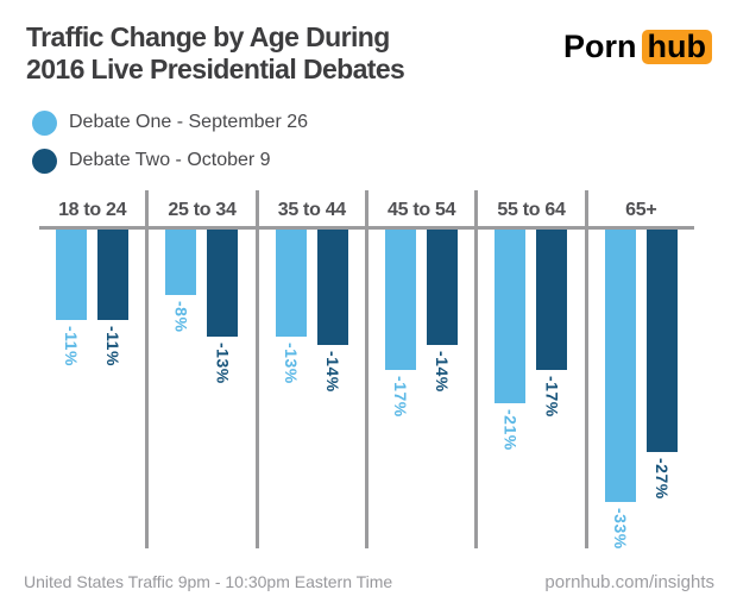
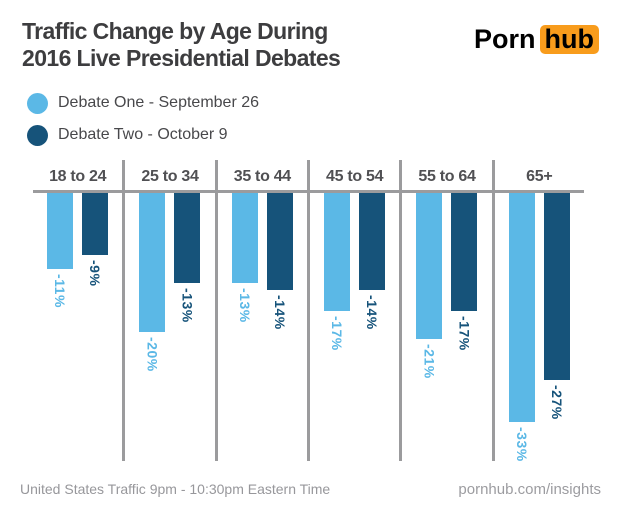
Debate Two - October 9/18 to 24: -11% -> -9%
Debate One - September 26/25 to 34: -8% -> -20%
